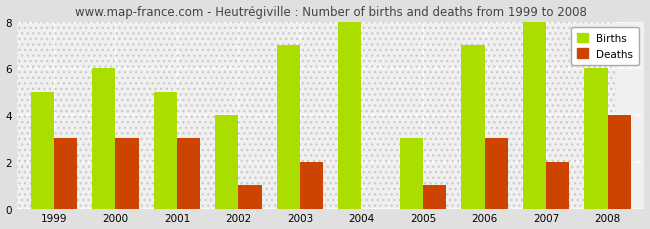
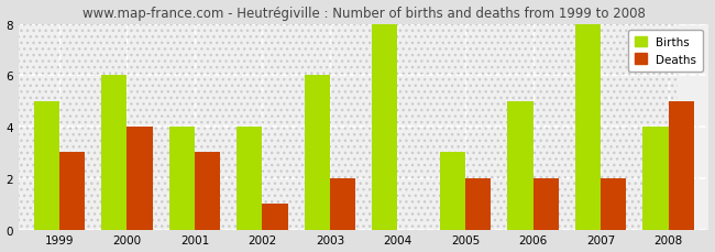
Deaths/2000: 3 -> 4
Births/2001: 5 -> 4
Births/2003: 7 -> 6
Deaths/2005: 1 -> 2
Births/2006: 7 -> 5
Deaths/2006: 3 -> 2
Births/2008: 6 -> 4
Deaths/2008: 4 -> 5
